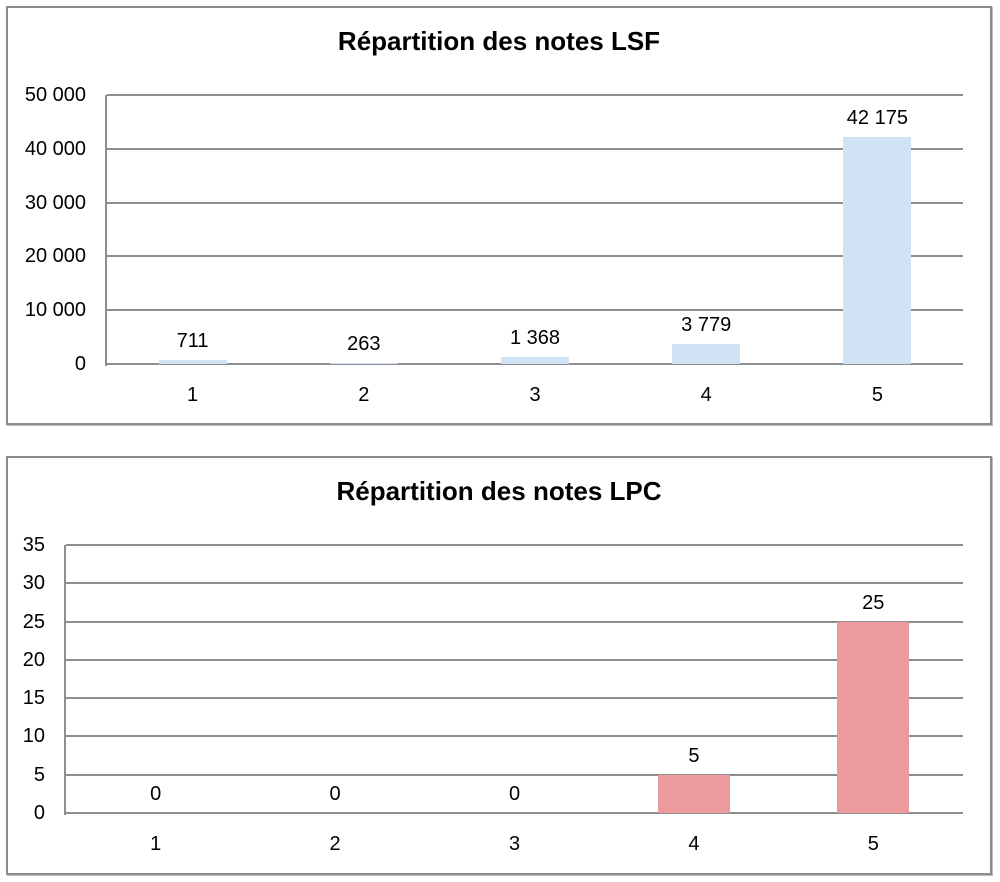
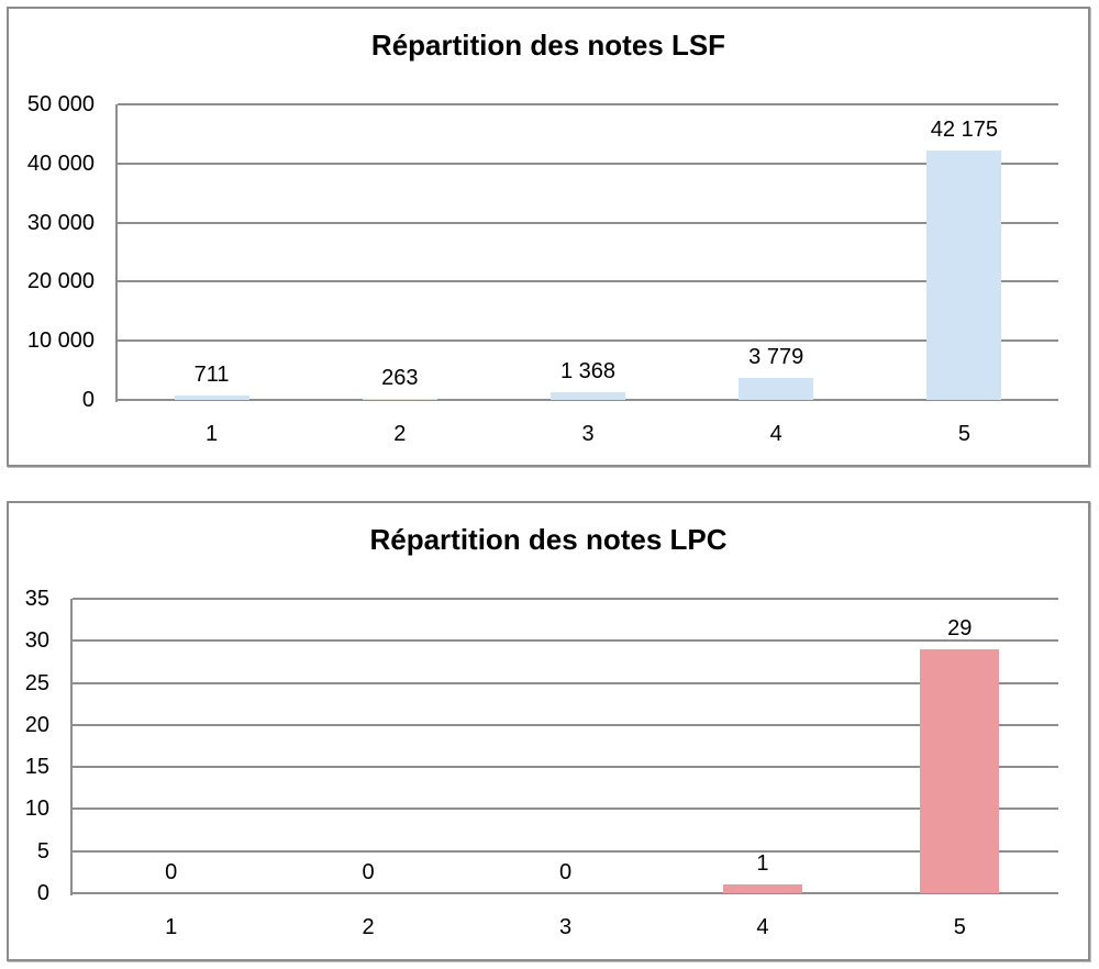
Répartition des notes LPC/4: 5 -> 1
Répartition des notes LPC/5: 25 -> 29
